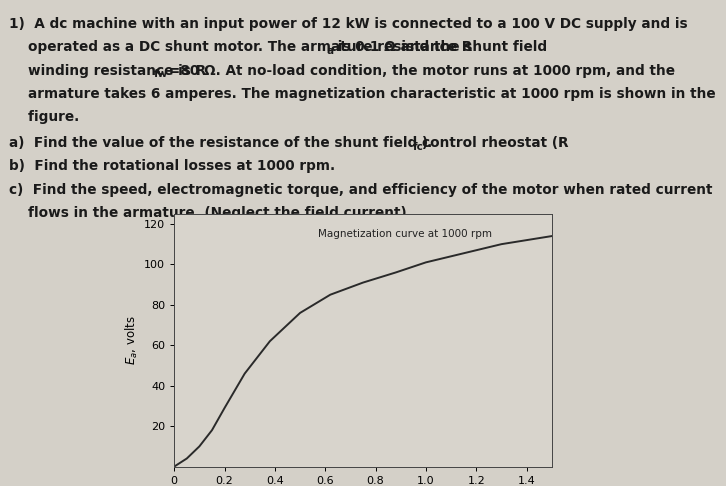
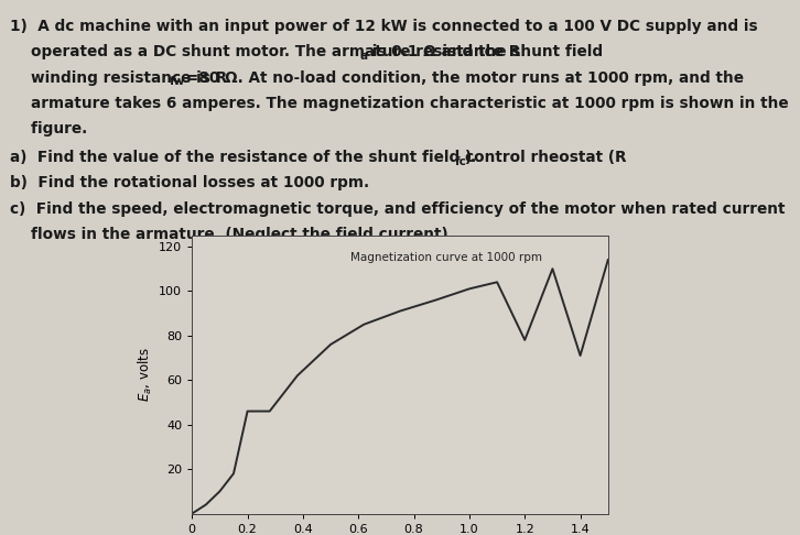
0.2: 29 -> 46
1.2: 107 -> 78
1.4: 112 -> 71
